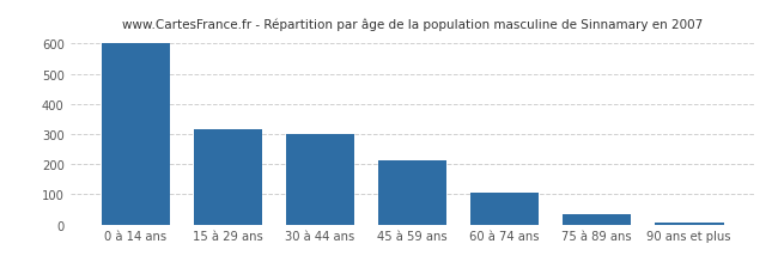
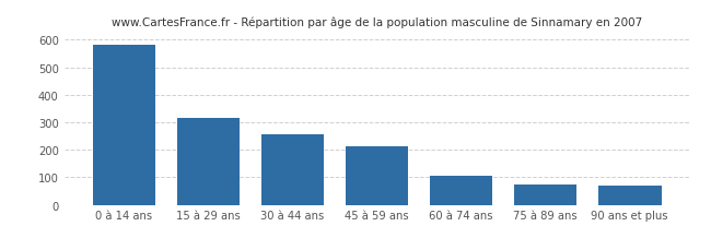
0 à 14 ans: 600 -> 580
30 à 44 ans: 302 -> 255
75 à 89 ans: 35 -> 75
90 ans et plus: 8 -> 70
